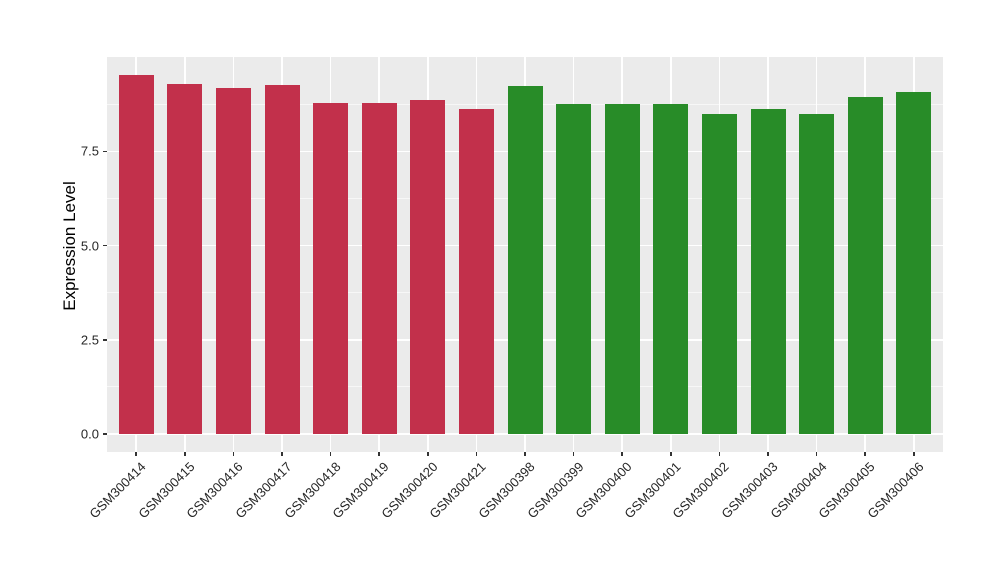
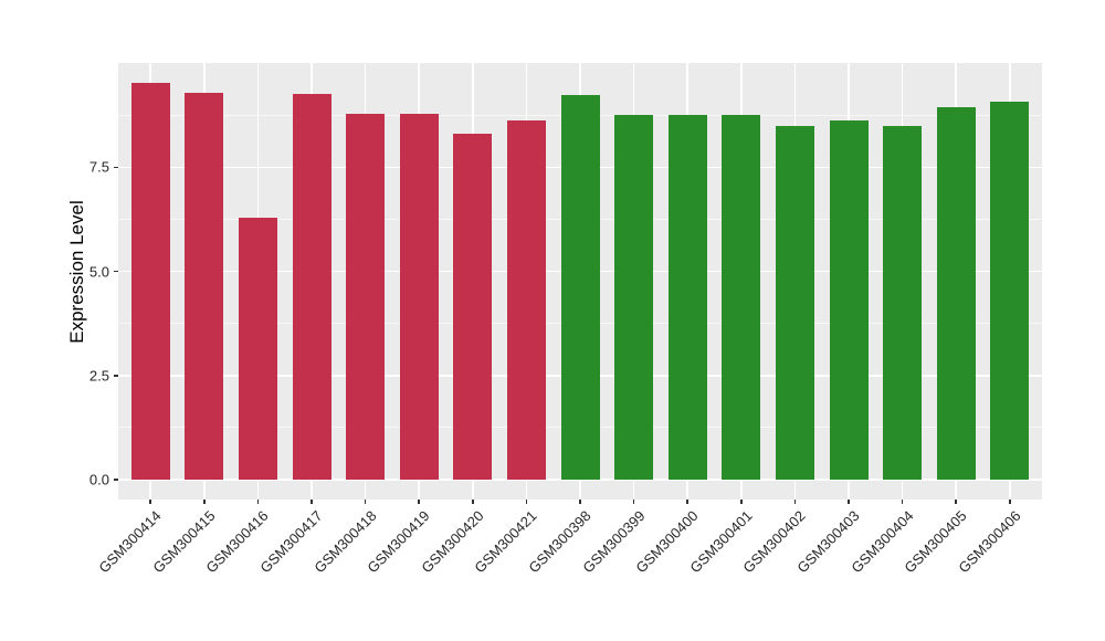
GSM300416: 9.2 -> 6.3
GSM300420: 8.9 -> 8.3
